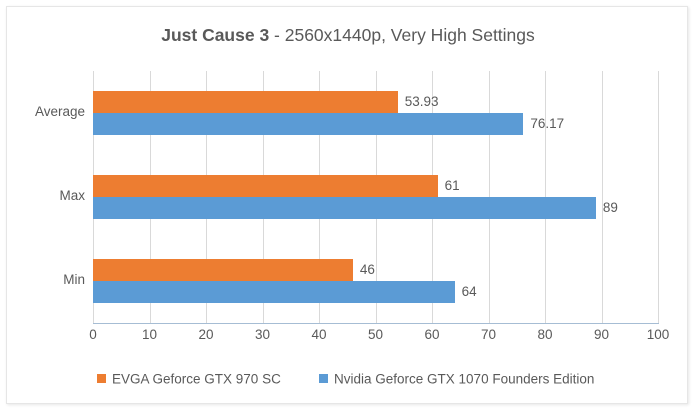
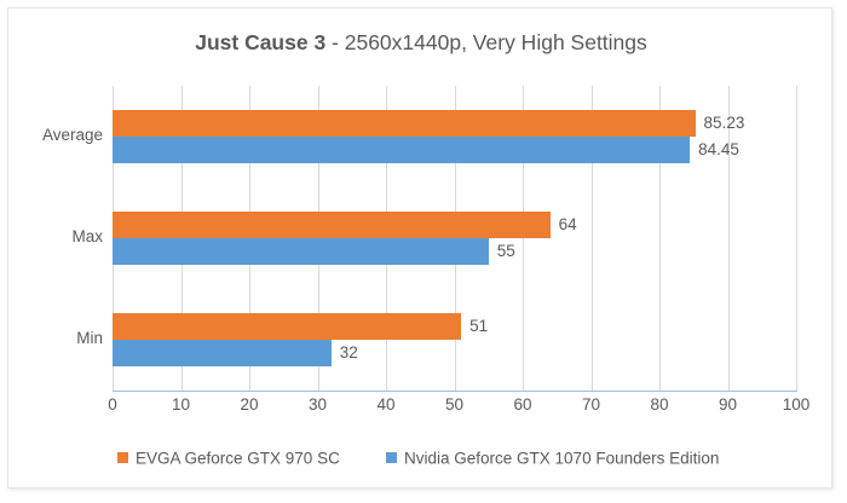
EVGA Geforce GTX 970 SC/Average: 53.93 -> 85.23
Nvidia Geforce GTX 1070 Founders Edition/Average: 76.17 -> 84.45
EVGA Geforce GTX 970 SC/Max: 61 -> 64
Nvidia Geforce GTX 1070 Founders Edition/Max: 89 -> 55
EVGA Geforce GTX 970 SC/Min: 46 -> 51
Nvidia Geforce GTX 1070 Founders Edition/Min: 64 -> 32
